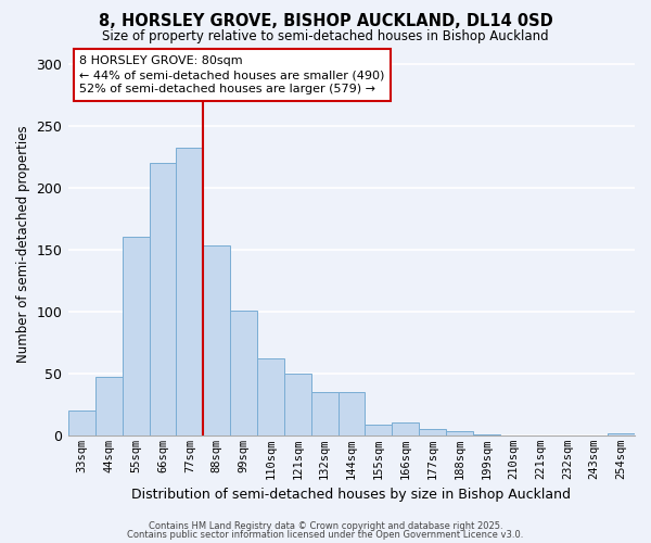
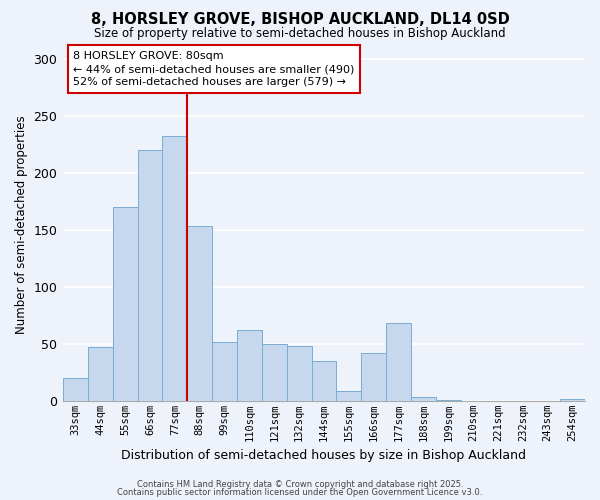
55sqm: 160 -> 170
99sqm: 101 -> 52
132sqm: 35 -> 48
166sqm: 10 -> 42
177sqm: 5 -> 68
